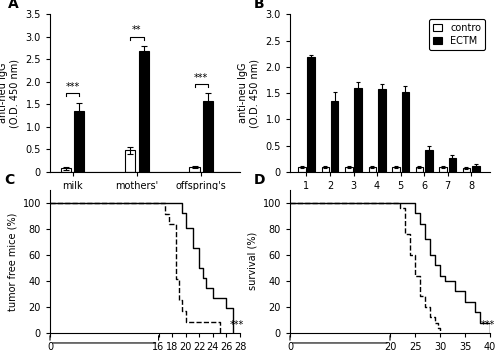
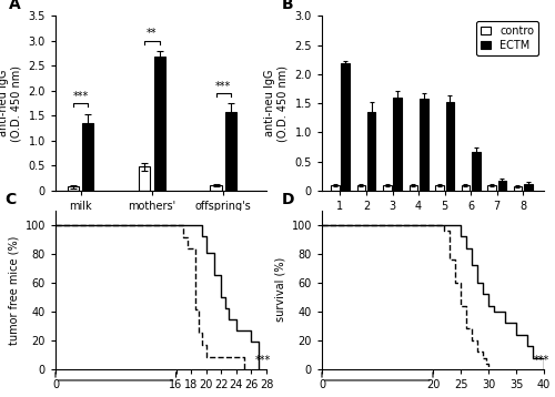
ECTM/6: 0.42 -> 0.66
ECTM/7: 0.27 -> 0.16
